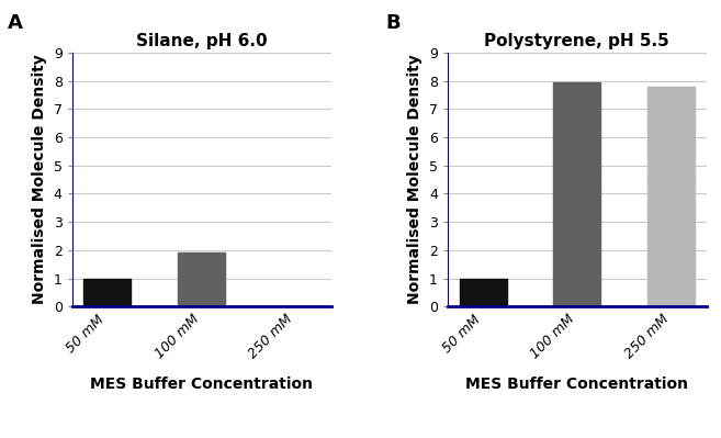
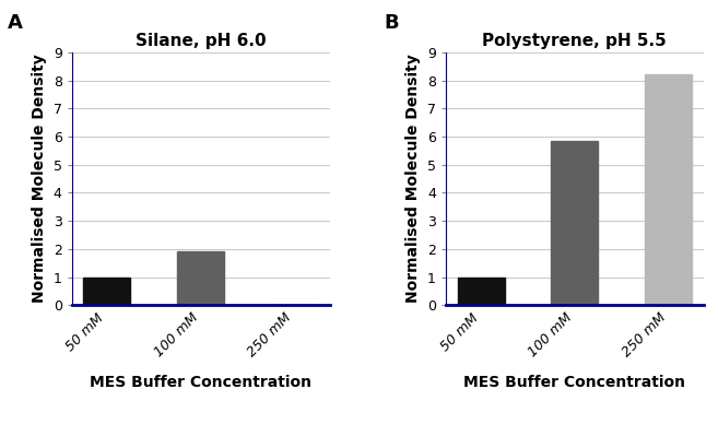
Polystyrene, pH 5.5/100 mM: 7.95 -> 5.85
Polystyrene, pH 5.5/250 mM: 7.80 -> 8.20
